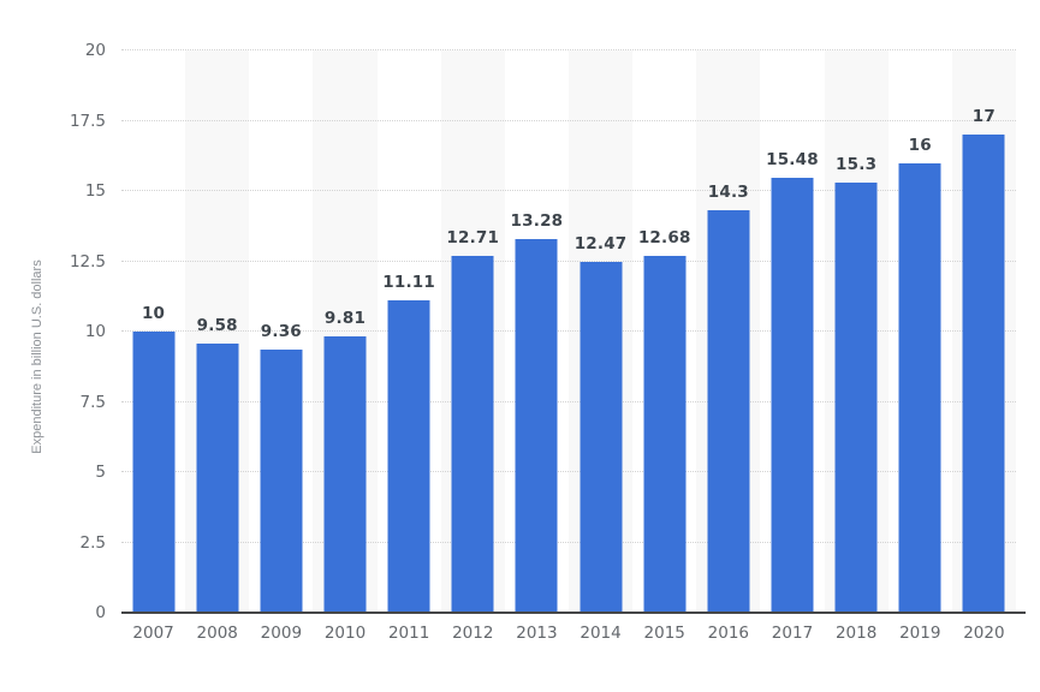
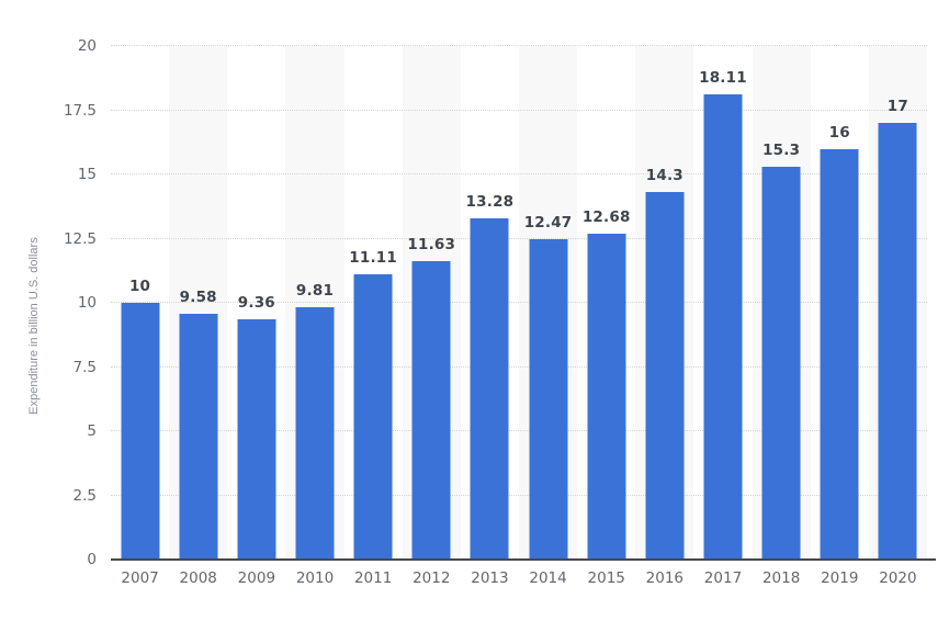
2012: 12.71 -> 11.63
2017: 15.48 -> 18.11
